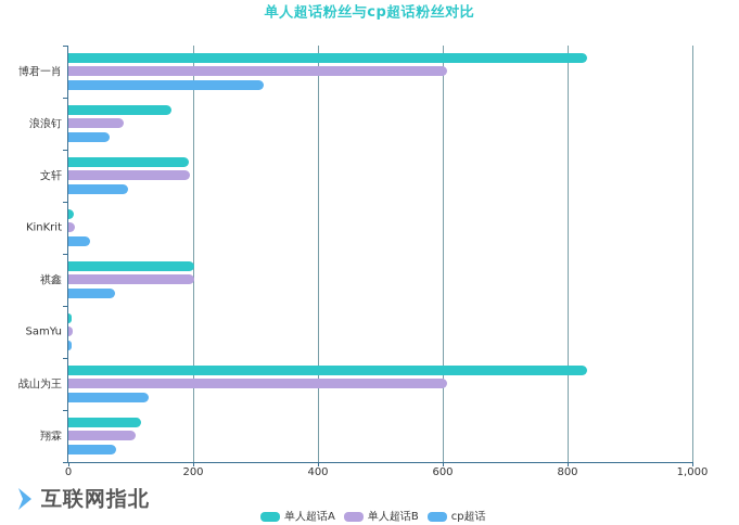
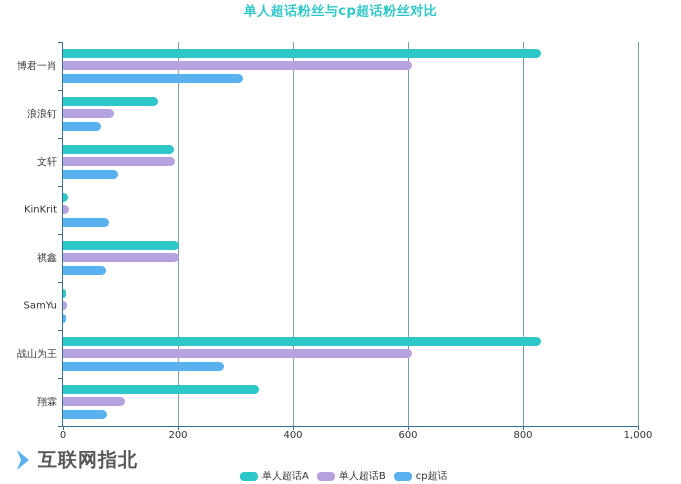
cp超话/KinKrit: 40 -> 80
cp超话/战山为王: 130 -> 280
单人超话A/翔霖: 120 -> 340
